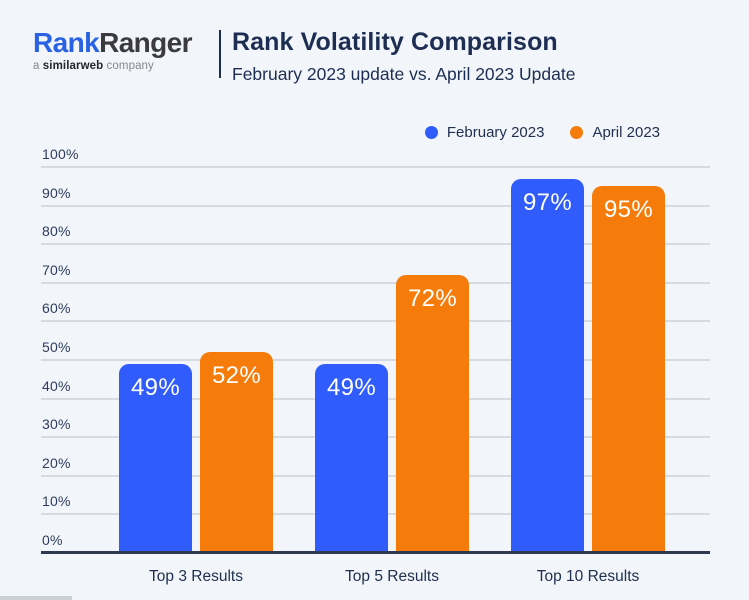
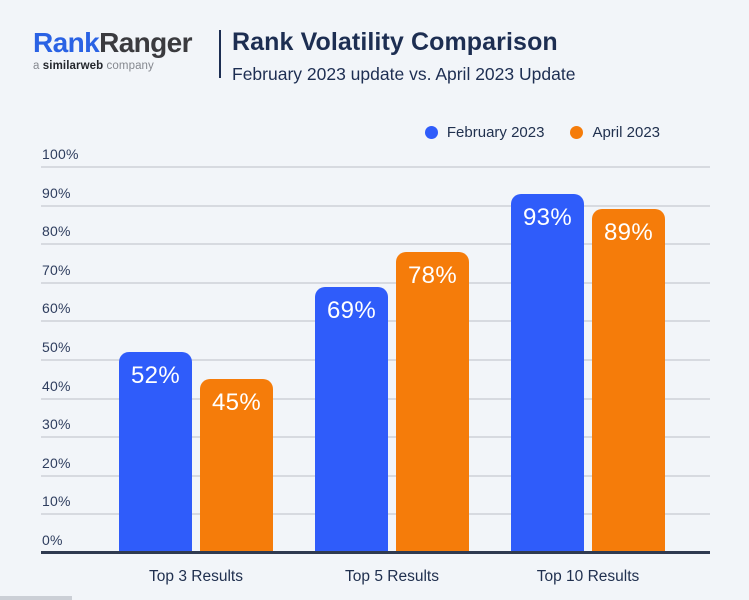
February 2023/Top 3 Results: 49% -> 52%
April 2023/Top 3 Results: 52% -> 45%
February 2023/Top 5 Results: 49% -> 69%
April 2023/Top 5 Results: 72% -> 78%
February 2023/Top 10 Results: 97% -> 93%
April 2023/Top 10 Results: 95% -> 89%
